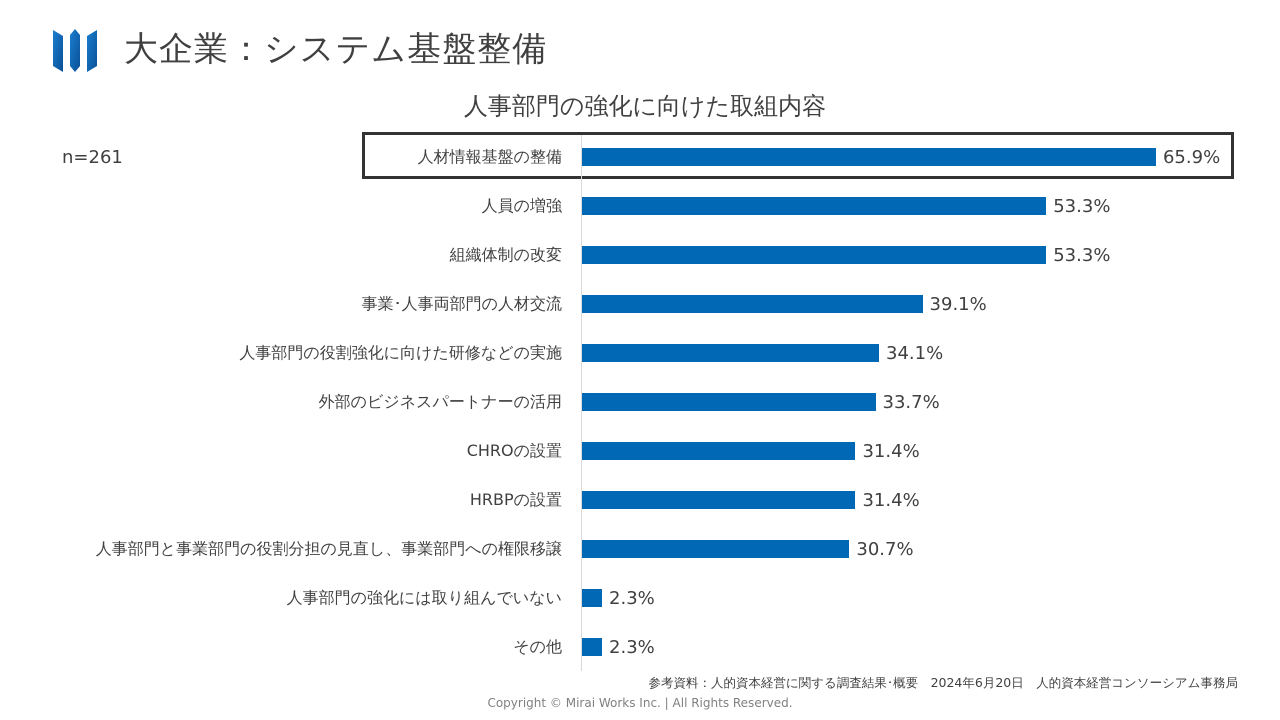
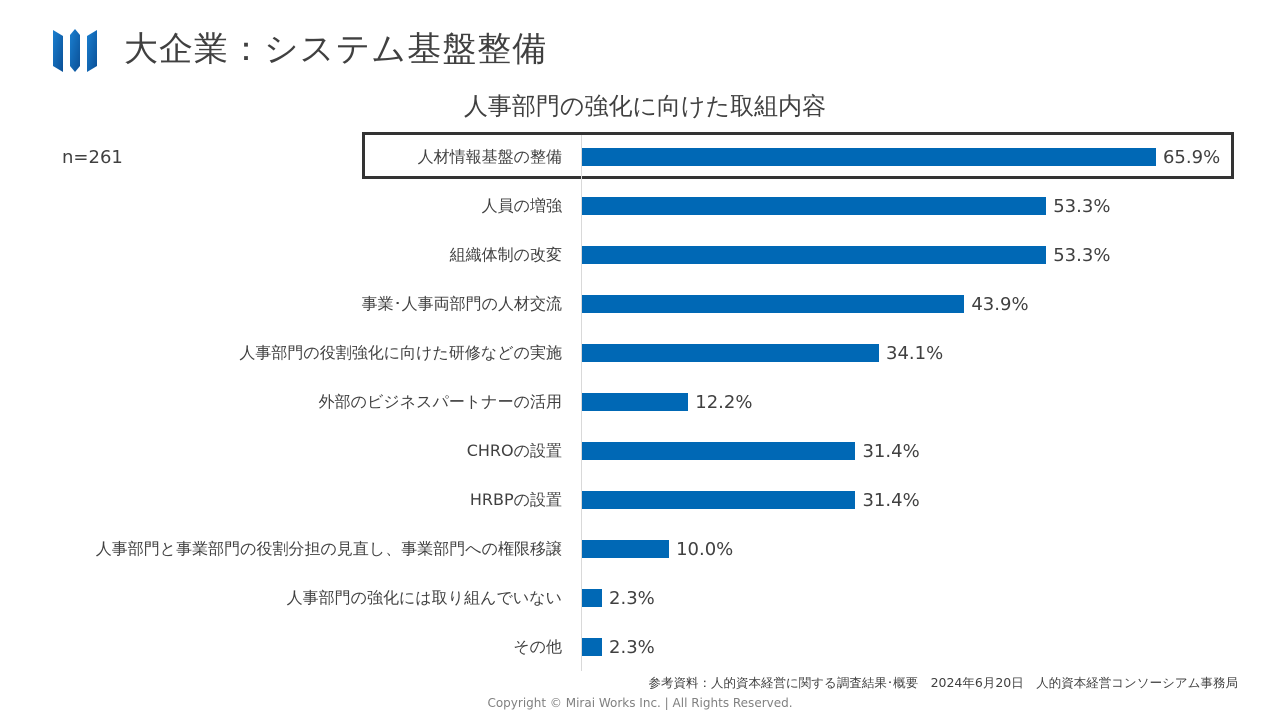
事業･人事両部門の人材交流: 39.1% -> 43.9%
外部のビジネスパートナーの活用: 33.7% -> 12.2%
人事部門と事業部門の役割分担の見直し、事業部門への権限移譲: 30.7% -> 10.0%
